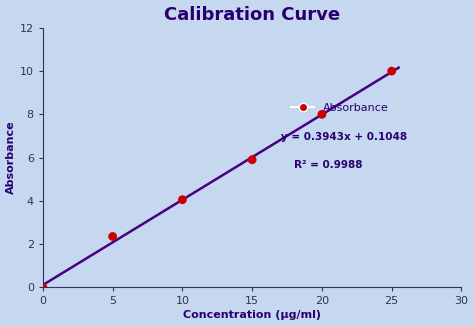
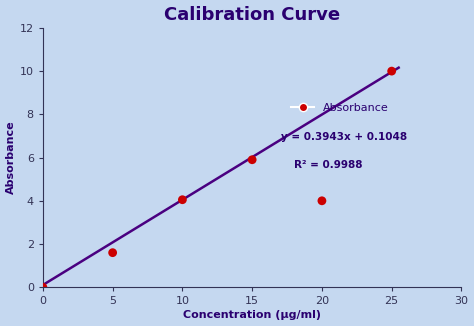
Absorbance/5: 2.35 -> 1.60
Absorbance/20: 8.00 -> 4.00
